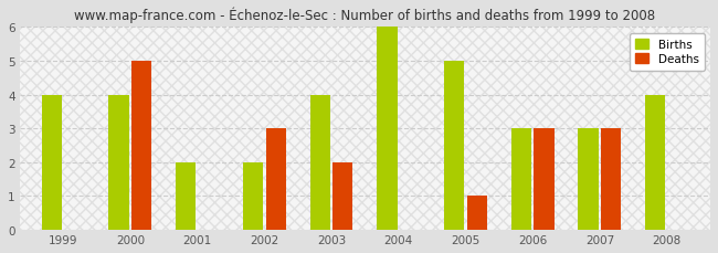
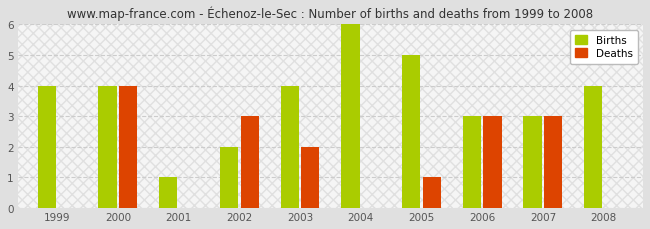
Deaths/2000: 5 -> 4
Births/2001: 2 -> 1
